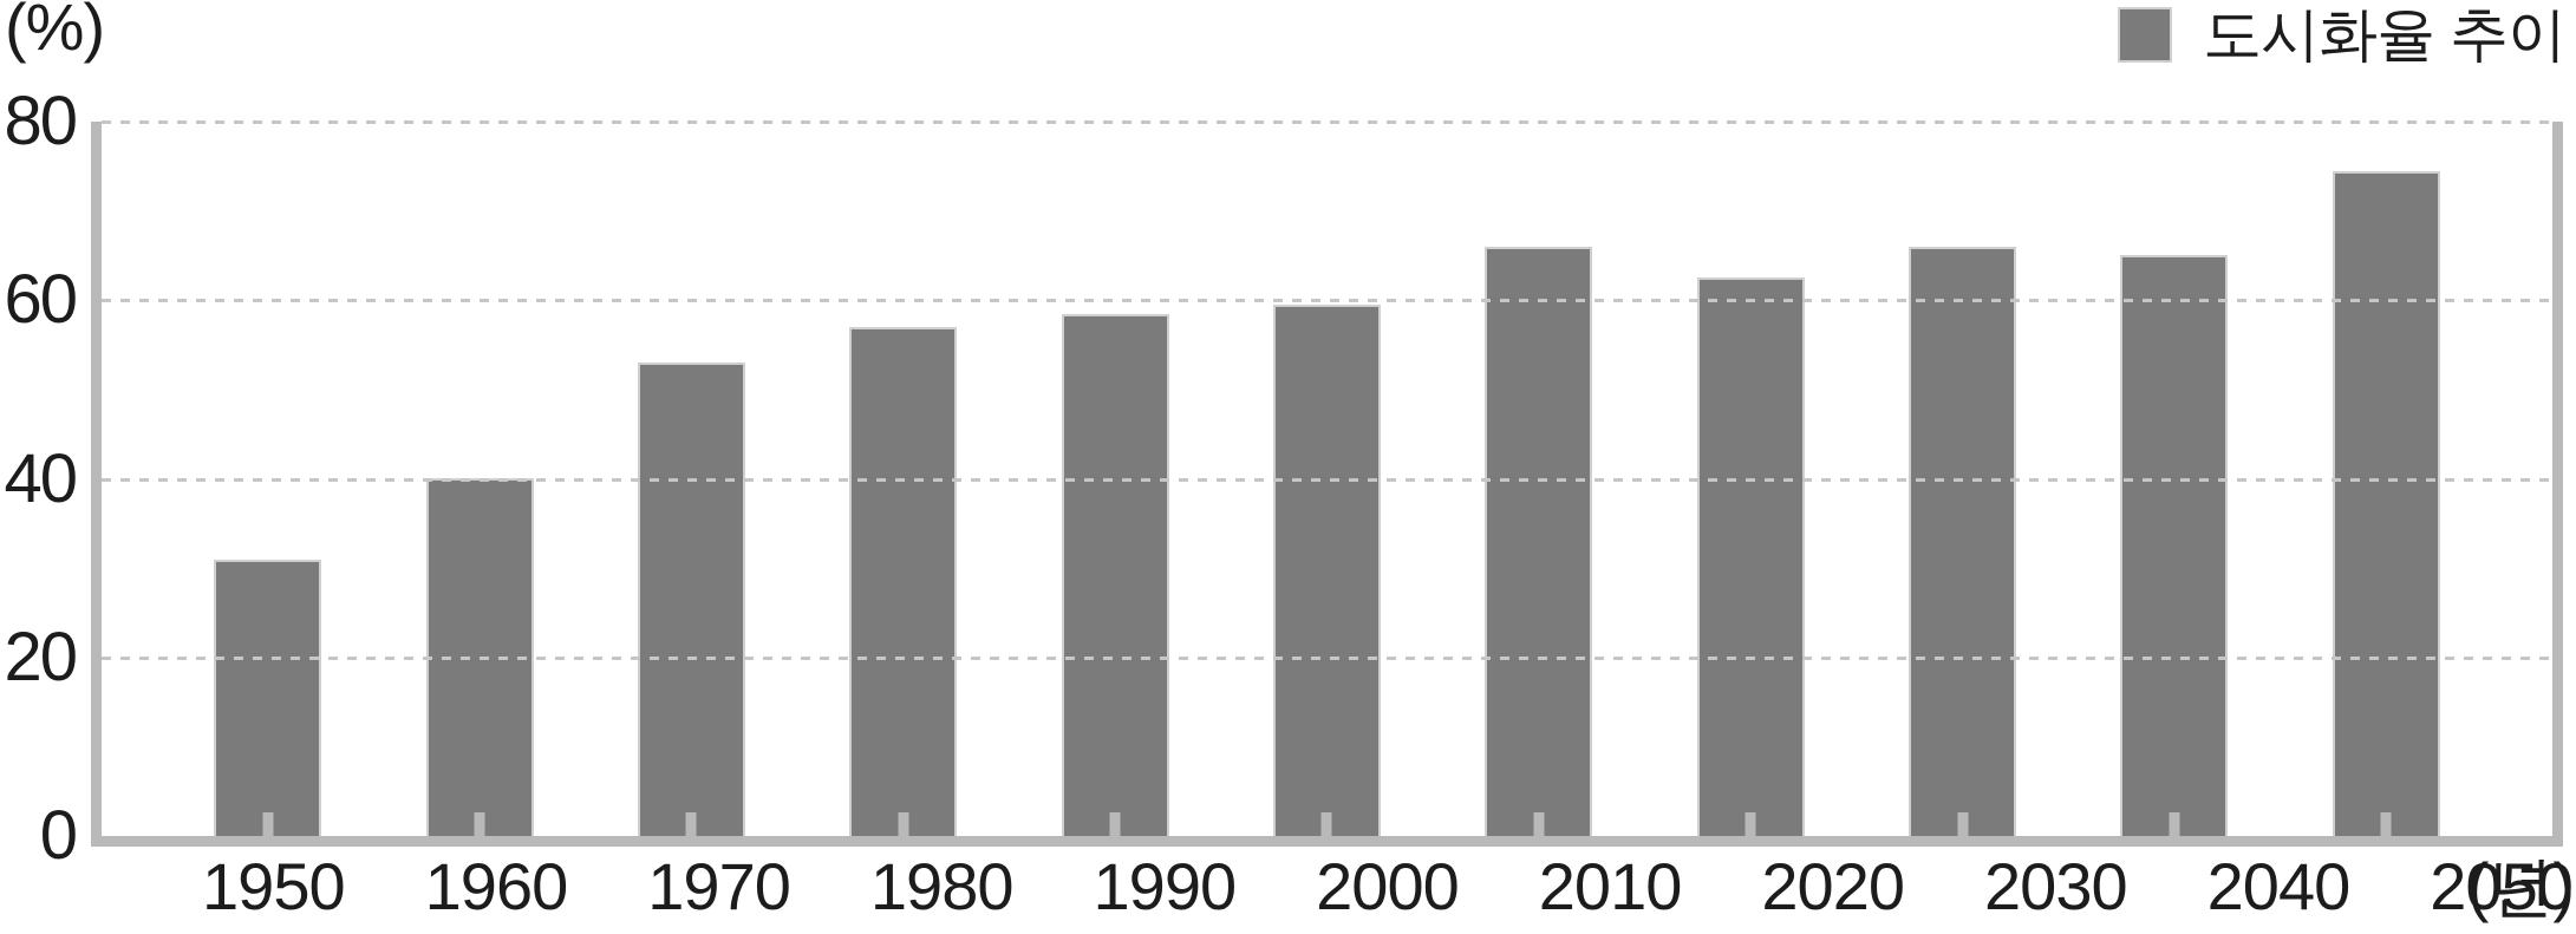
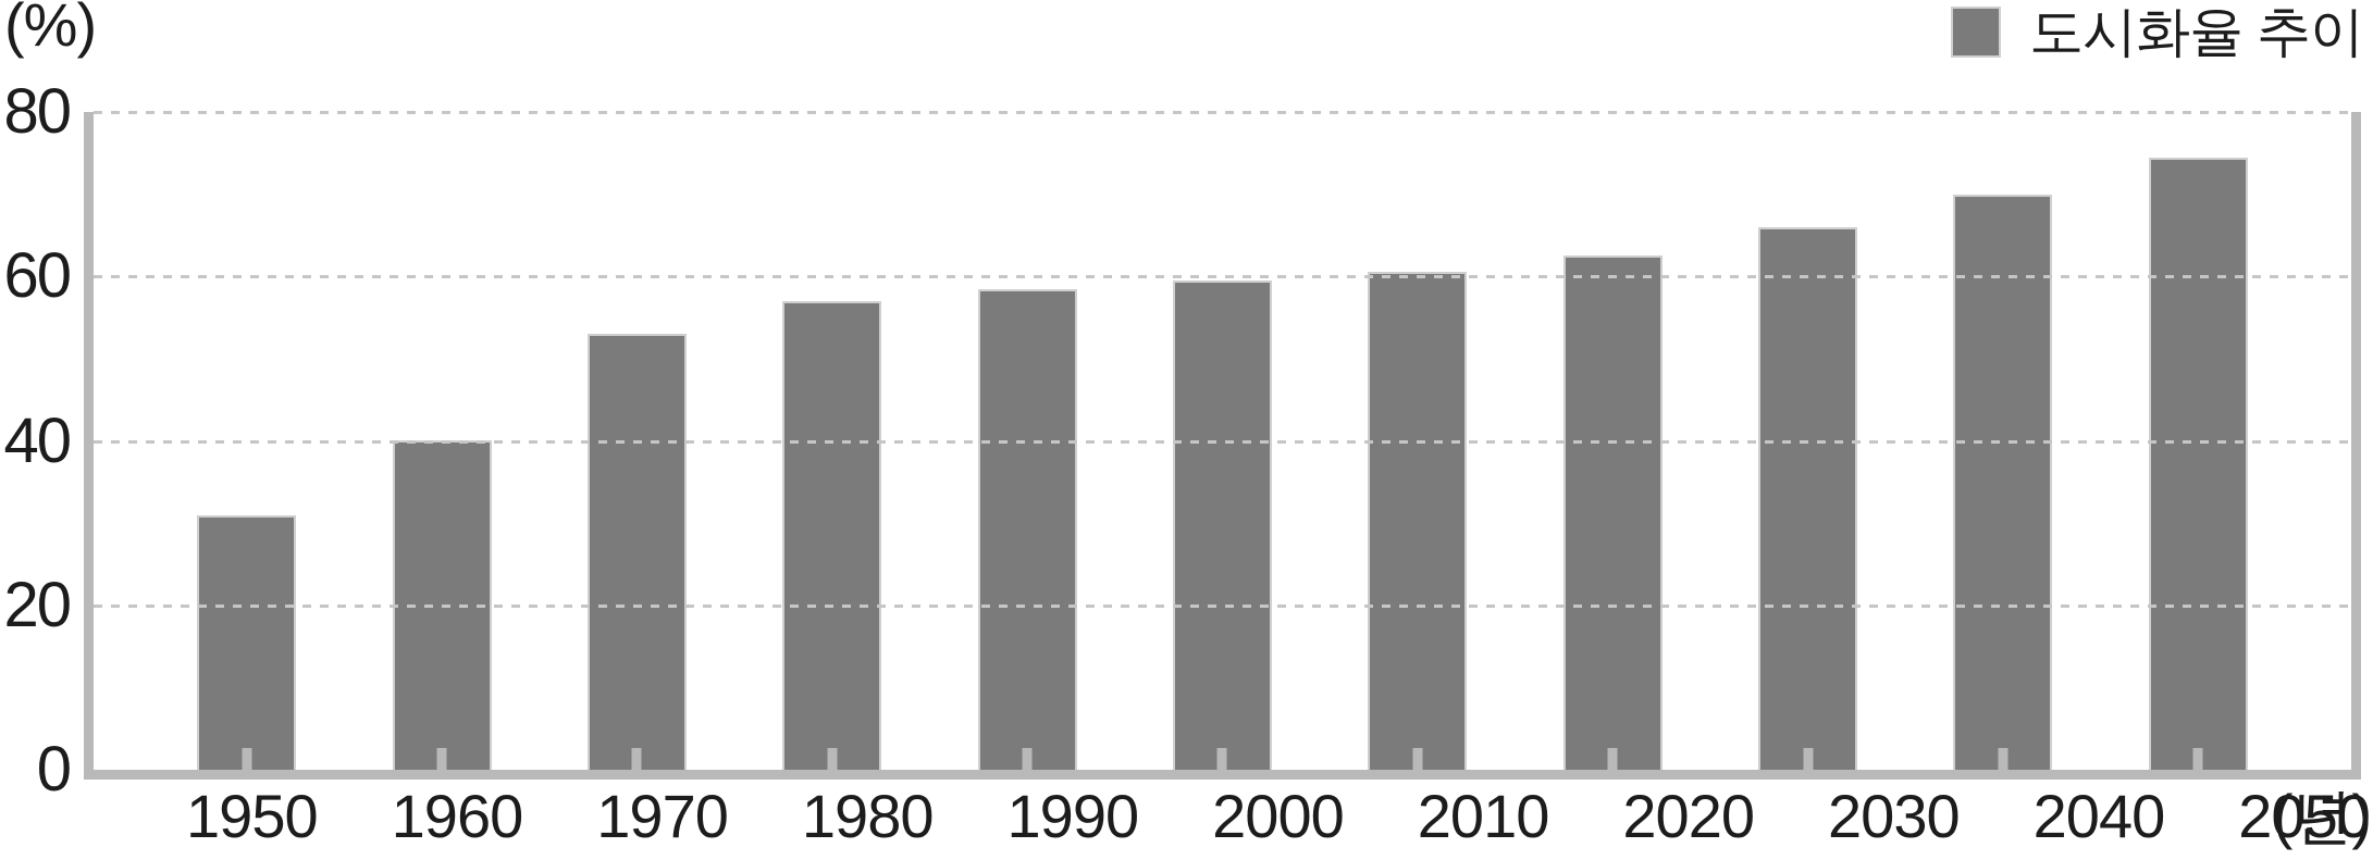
2010: 66 -> 60
2040: 65 -> 70
